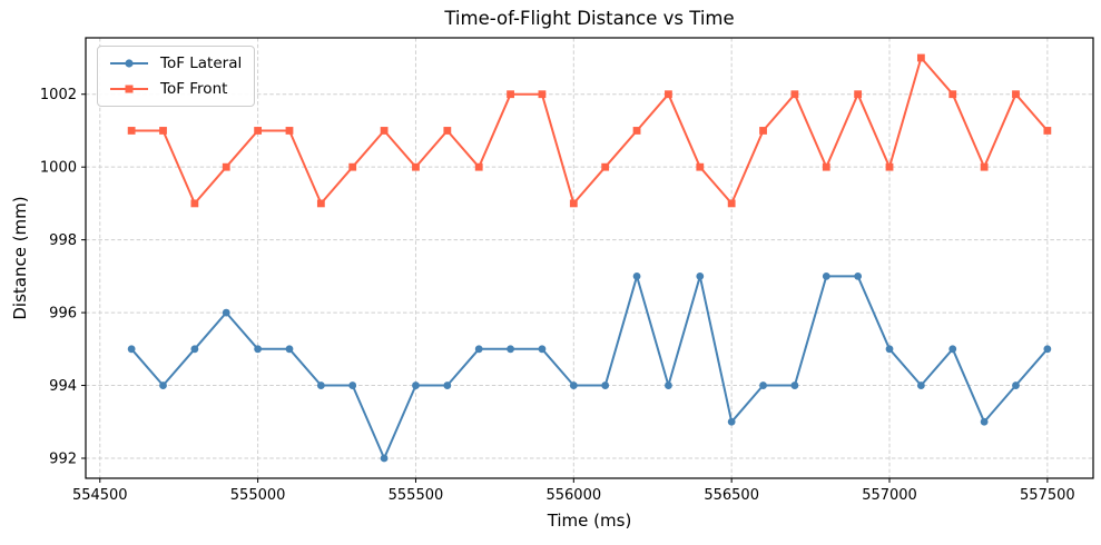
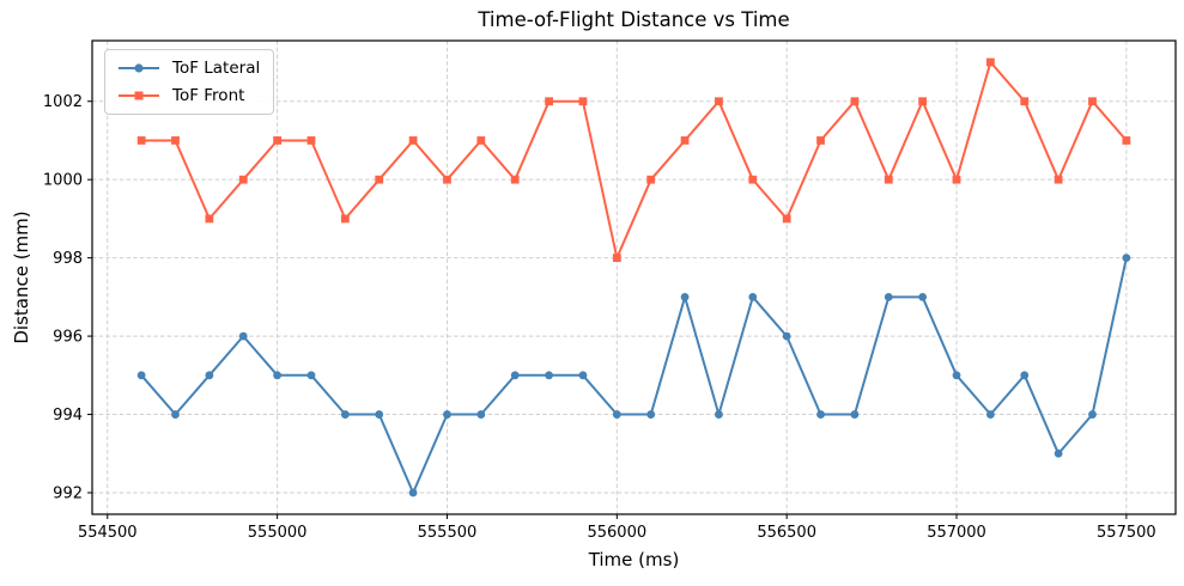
ToF Front/556000: 999 -> 998
ToF Lateral/556500: 993 -> 996
ToF Lateral/557500: 995 -> 998
